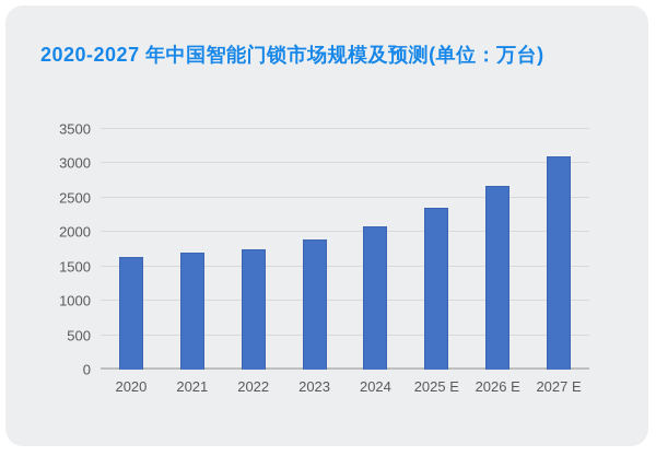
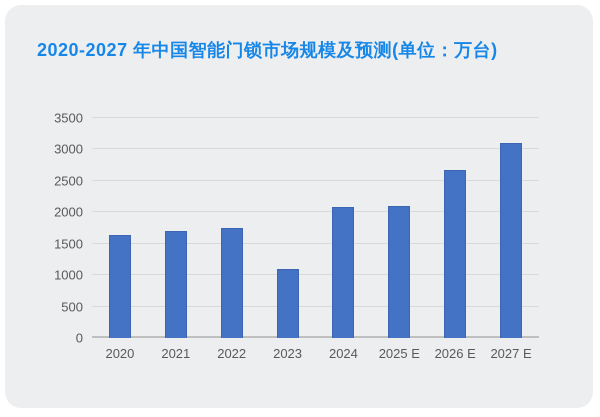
2023: 1900 -> 1100
2025 E: 2400 -> 2100
